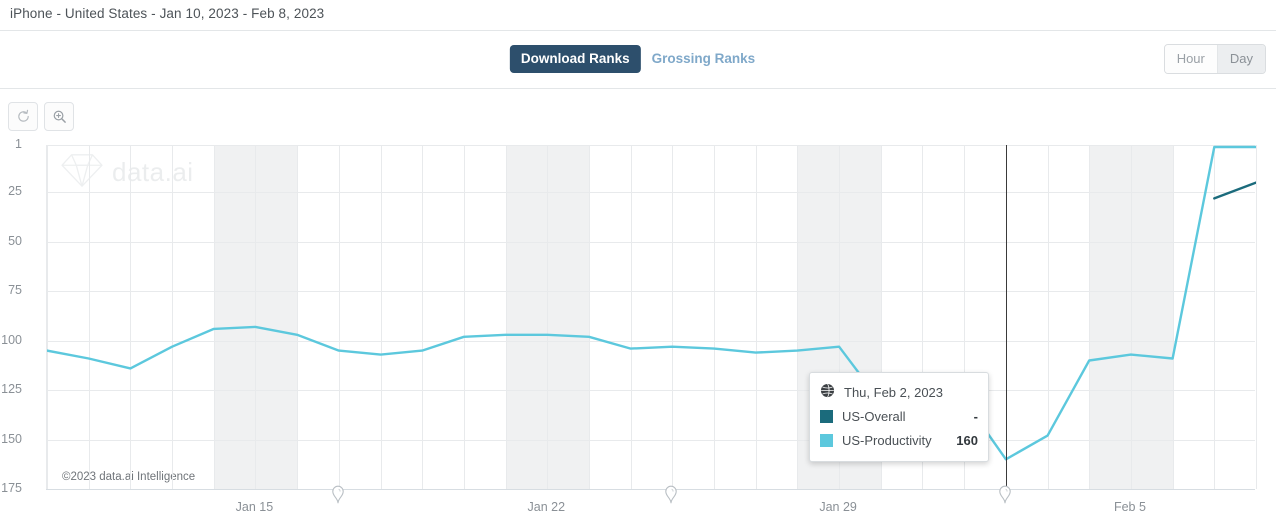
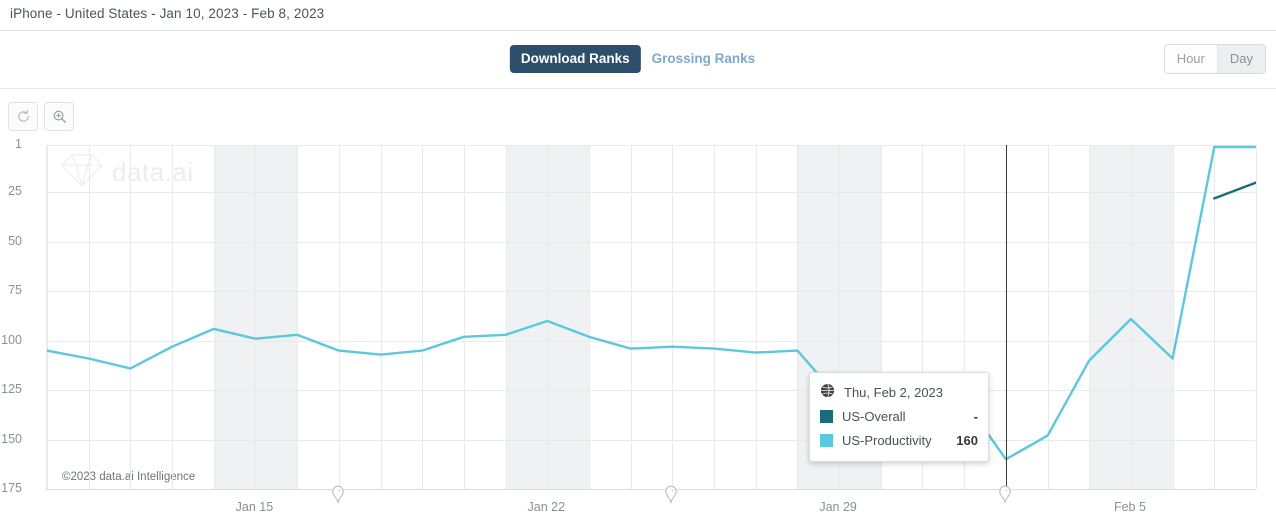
US-Productivity/Jan 15: 93 -> 99
US-Productivity/Jan 22: 97 -> 90
US-Productivity/Jan 29: 103 -> 129
US-Productivity/Feb 5: 107 -> 89
